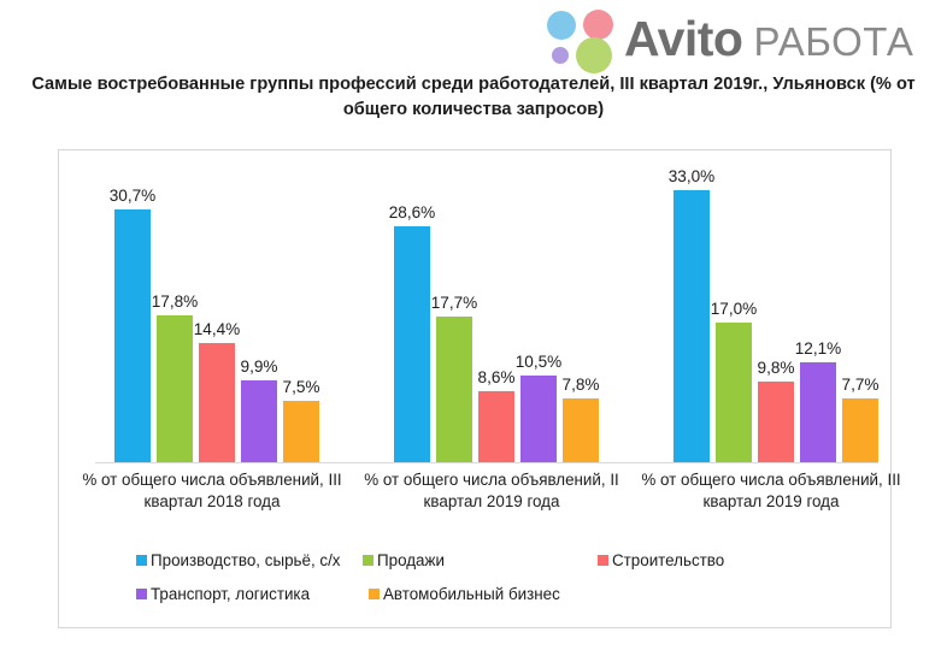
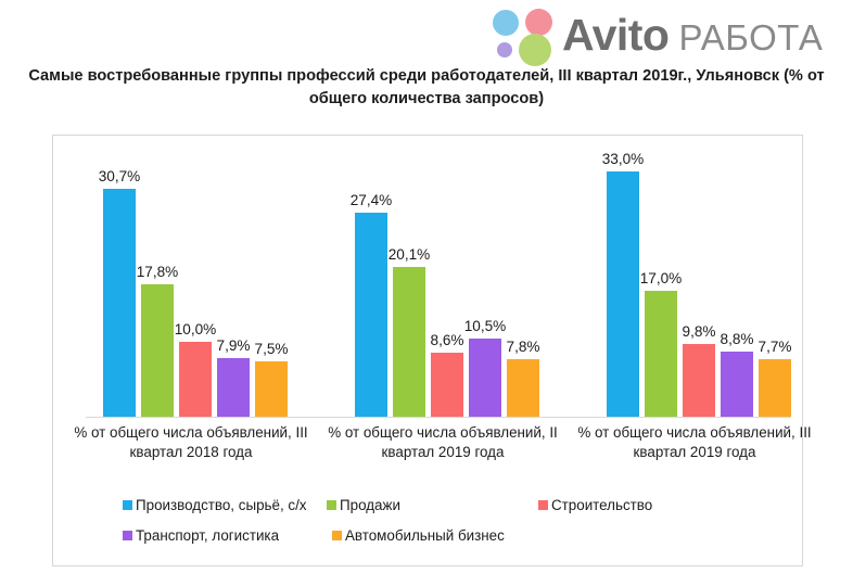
Строительство/% от общего числа объявлений, III квартал 2018 года: 14,4% -> 10,0%
Транспорт, логистика/% от общего числа объявлений, III квартал 2018 года: 9,9% -> 7,9%
Производство, сырьё, с/х/% от общего числа объявлений, II квартал 2019 года: 28,6% -> 27,4%
Продажи/% от общего числа объявлений, II квартал 2019 года: 17,7% -> 20,1%
Транспорт, логистика/% от общего числа объявлений, III квартал 2019 года: 12,1% -> 8,8%
